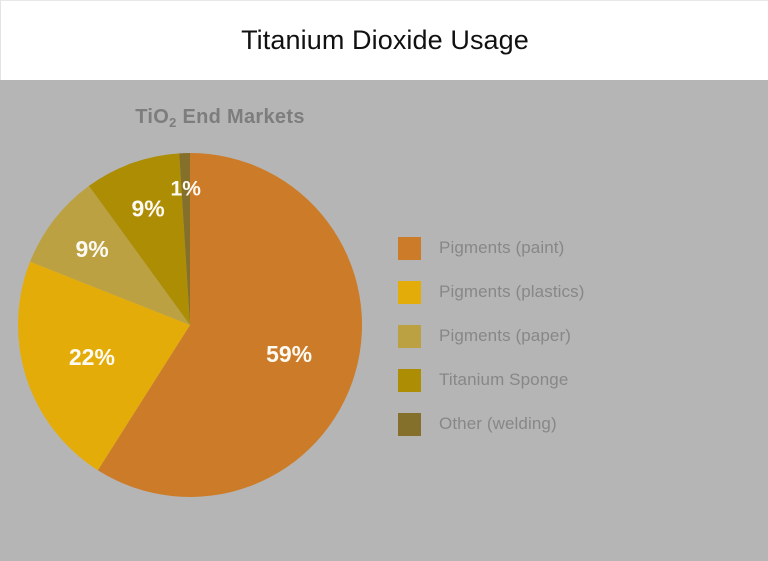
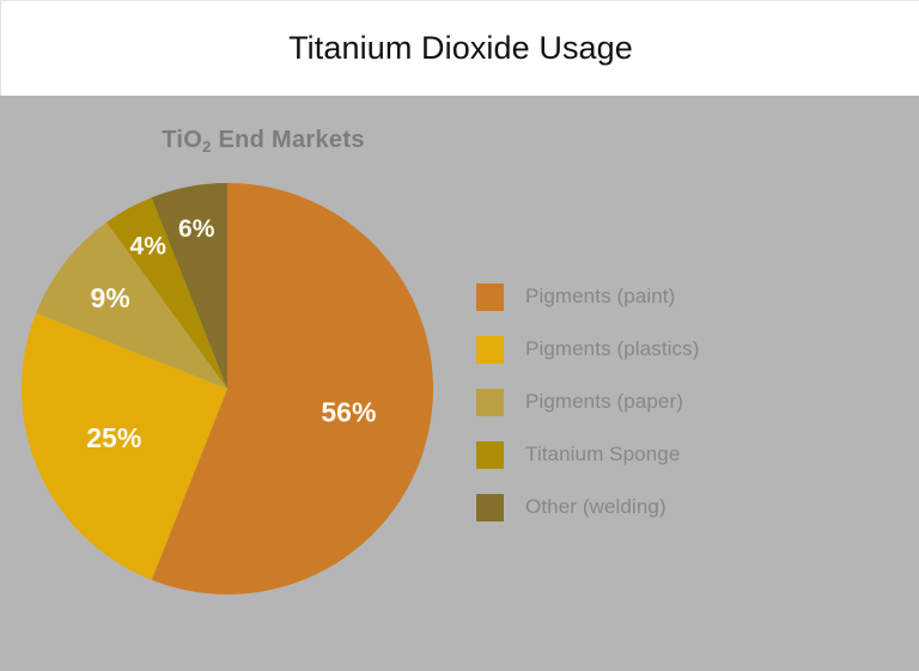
Pigments (paint): 59% -> 56%
Pigments (plastics): 22% -> 25%
Titanium Sponge: 9% -> 4%
Other (welding): 1% -> 6%
